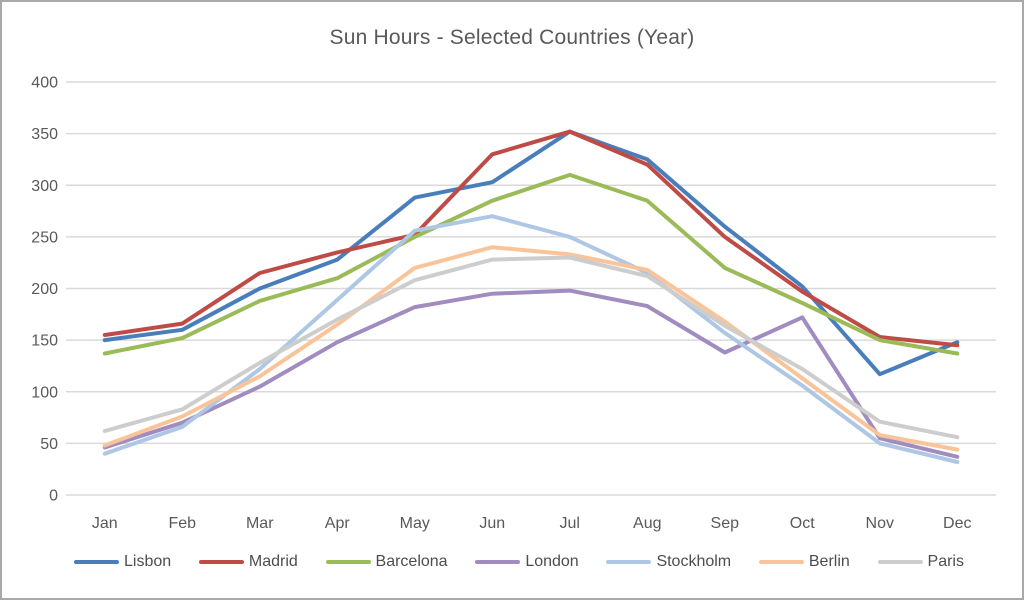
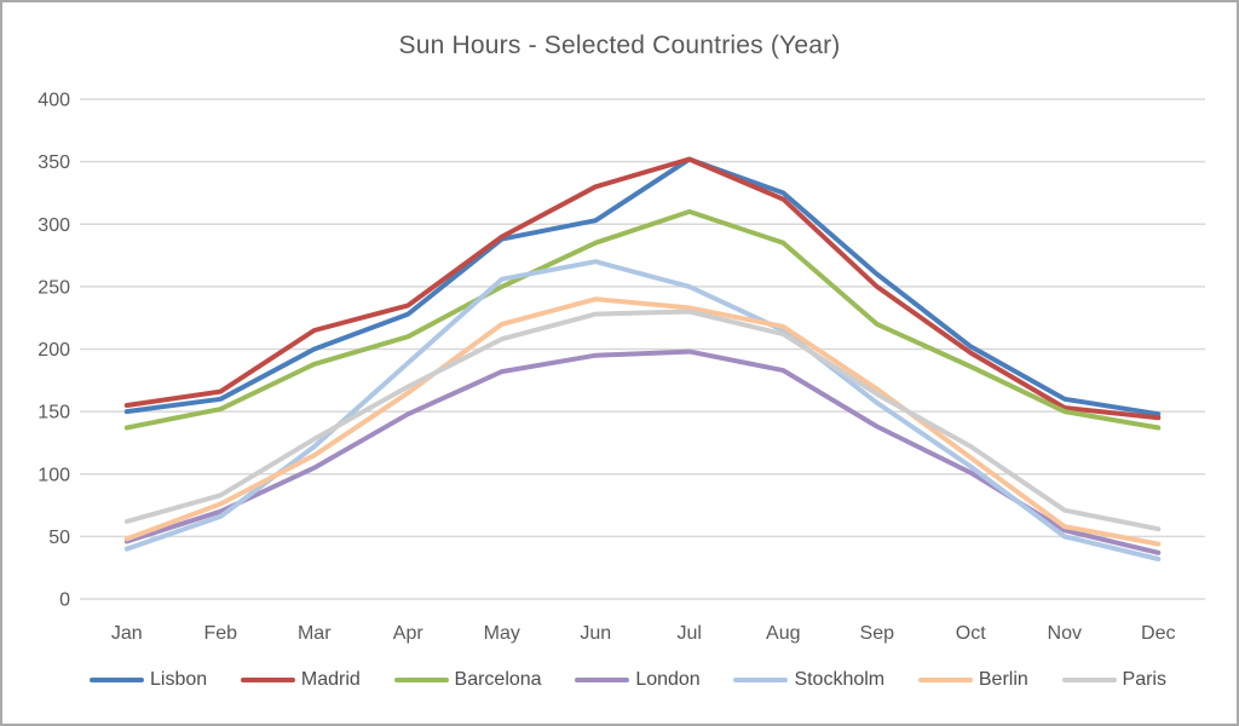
Madrid/May: 252 -> 290
London/Oct: 172 -> 101
Lisbon/Nov: 117 -> 160
